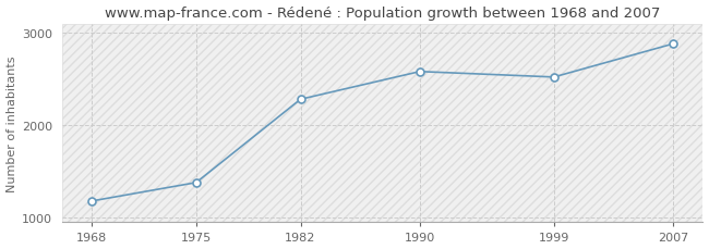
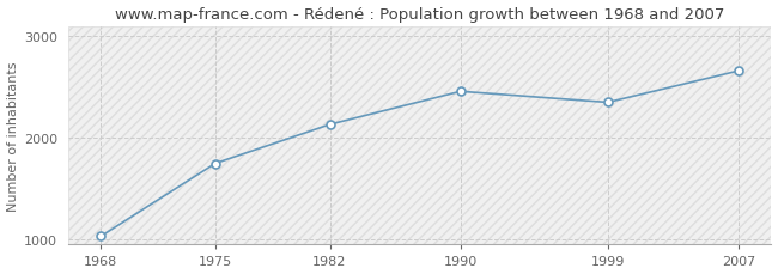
1968: 1180 -> 1030
1975: 1380 -> 1750
1982: 2280 -> 2130
1990: 2580 -> 2460
1999: 2520 -> 2350
2007: 2880 -> 2660
